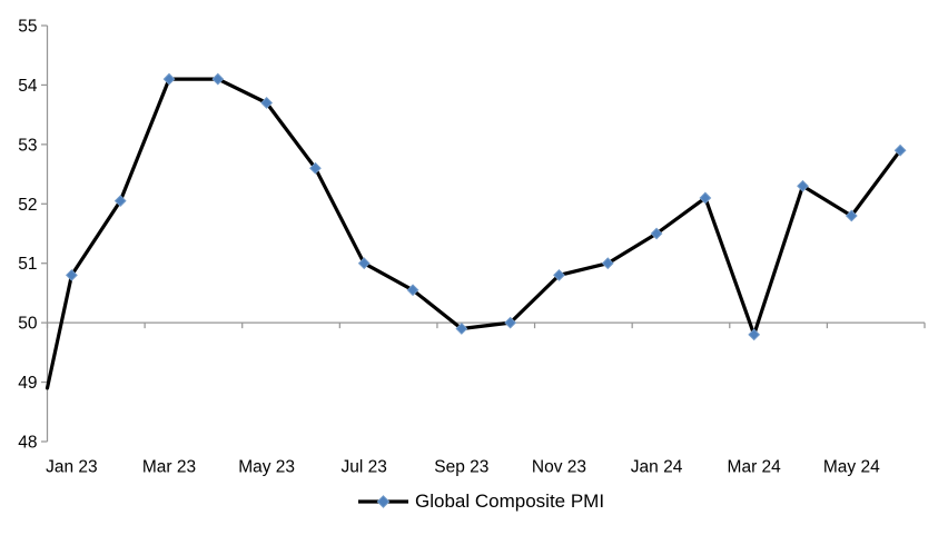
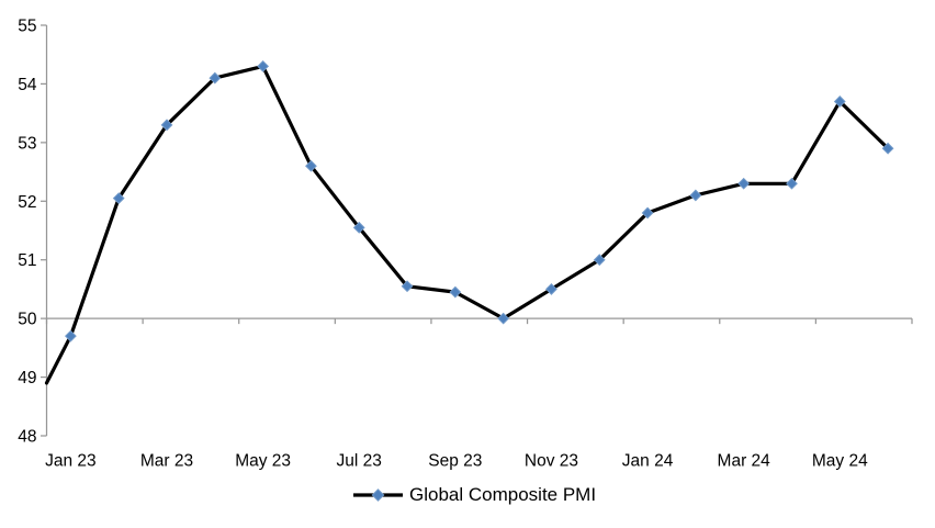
Jan 23: 50.8 -> 49.7
Mar 23: 54.1 -> 53.3
May 23: 53.7 -> 54.3
Jul 23: 51.0 -> 51.5
Sep 23: 49.9 -> 50.5
Nov 23: 50.8 -> 50.5
Jan 24: 51.5 -> 51.8
Mar 24: 49.8 -> 52.3
May 24: 51.8 -> 53.7
